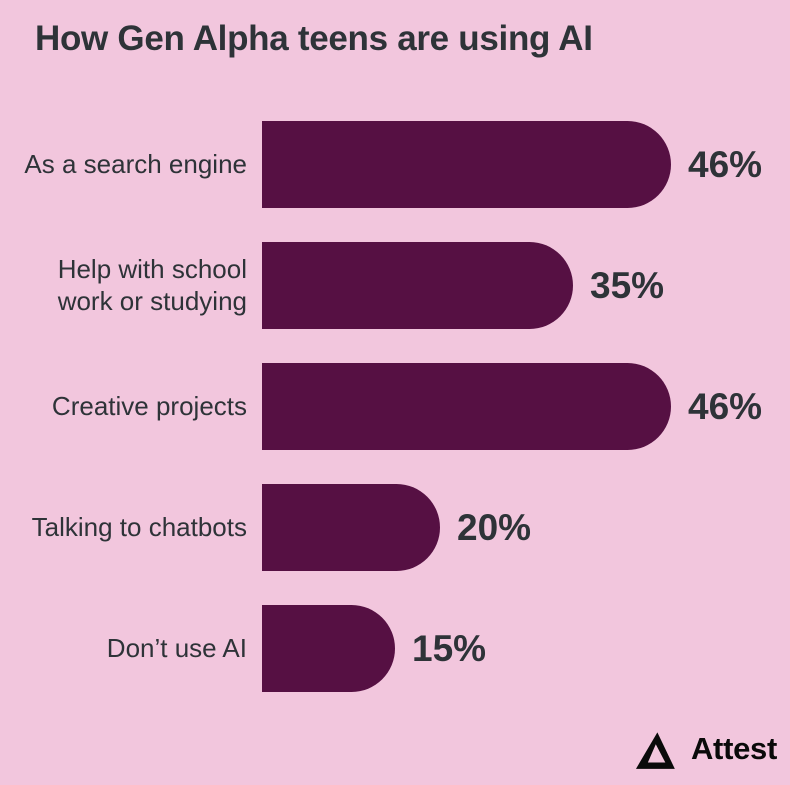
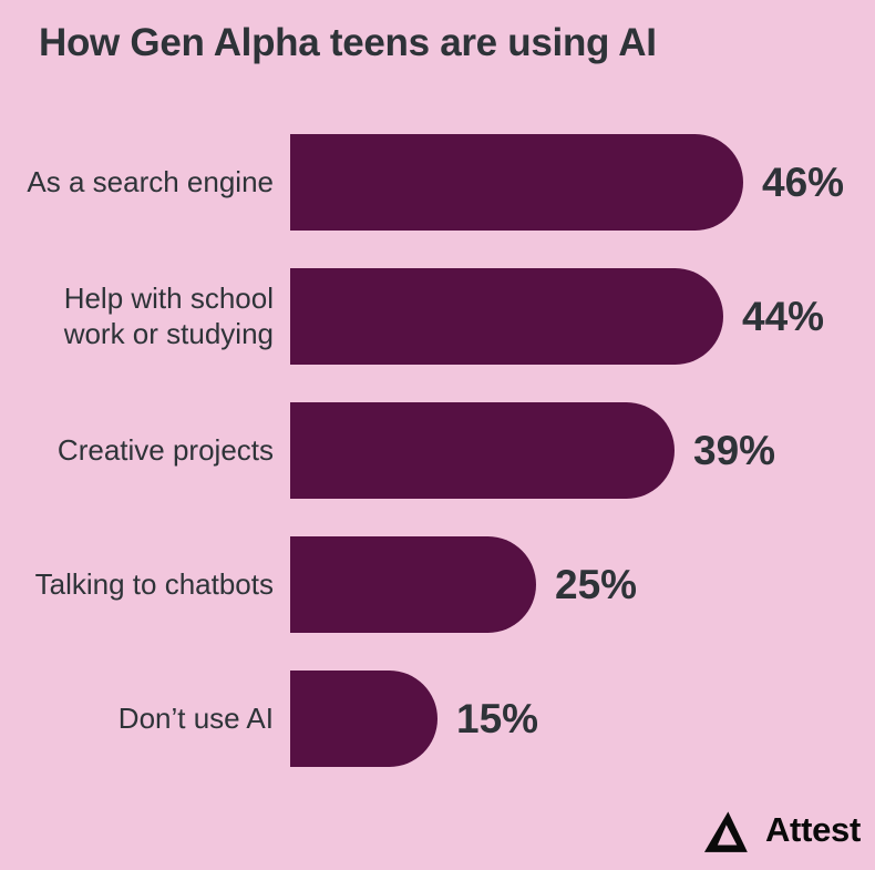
Help with school work or studying: 35% -> 44%
Creative projects: 46% -> 39%
Talking to chatbots: 20% -> 25%
